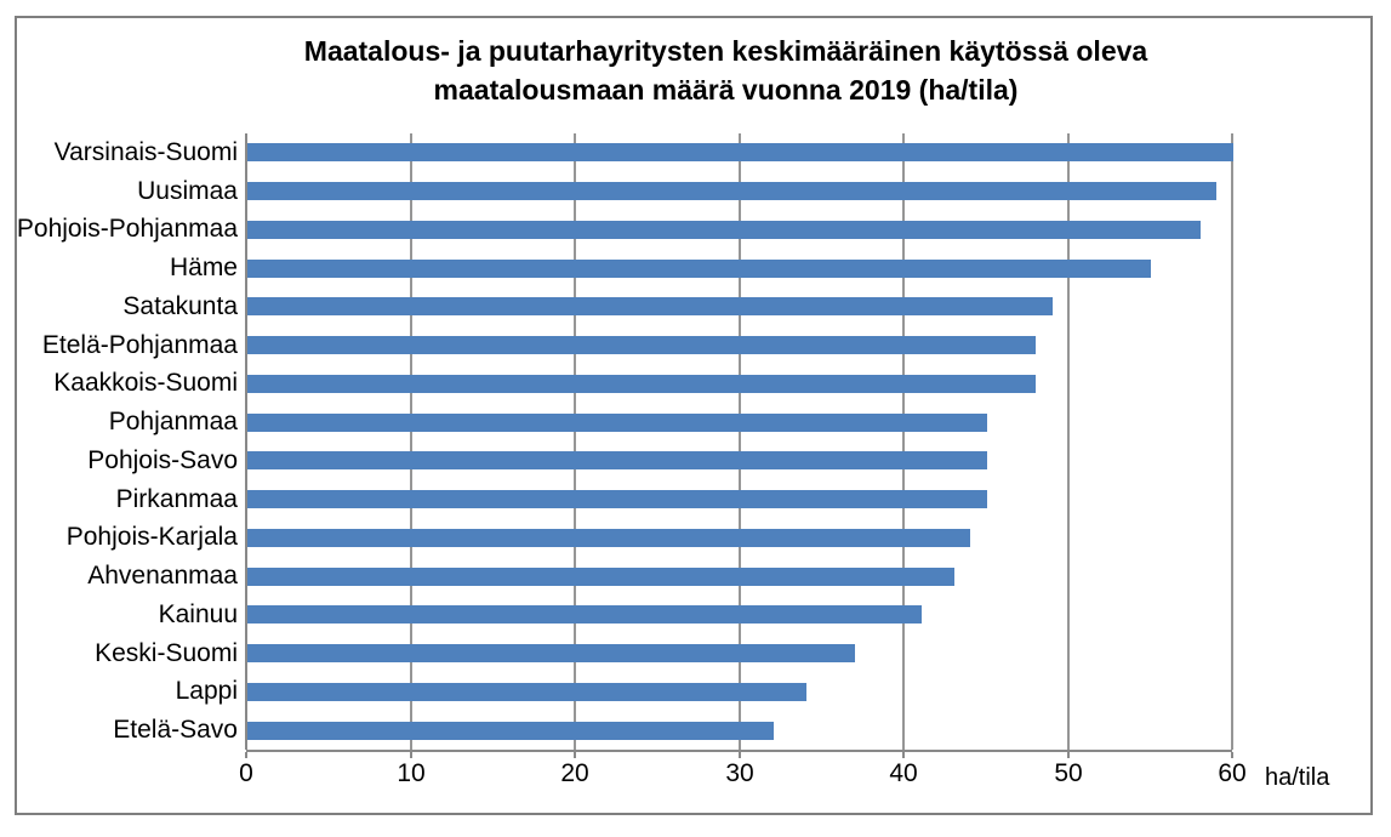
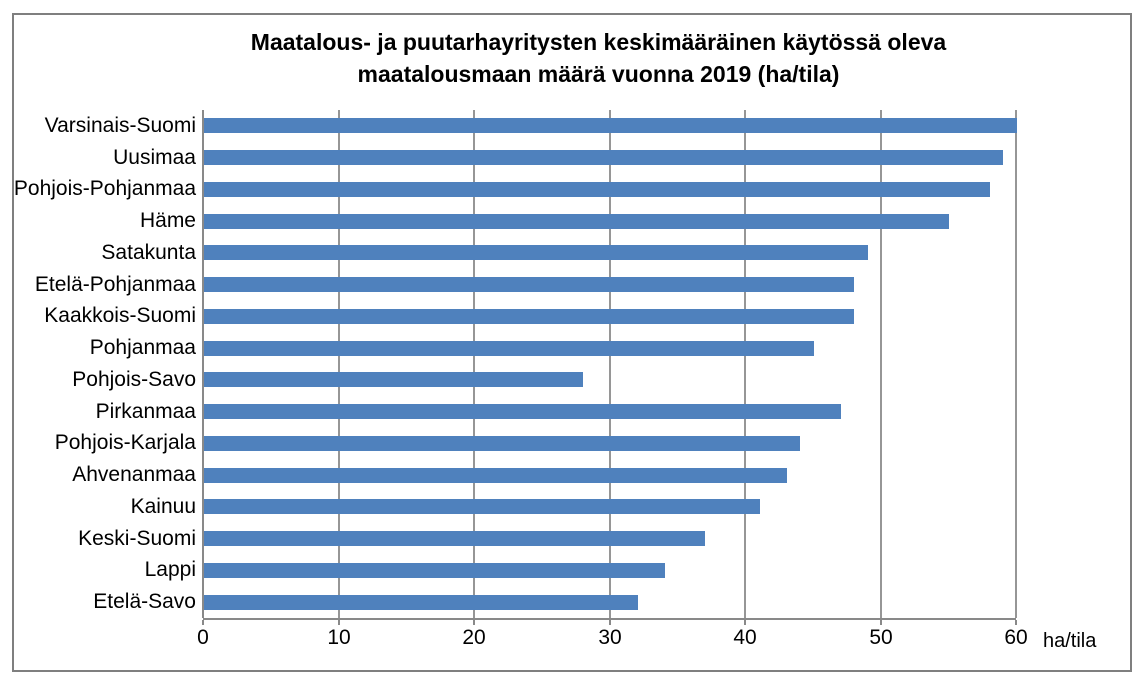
Pohjois-Savo: 45 -> 28
Pirkanmaa: 45 -> 47
